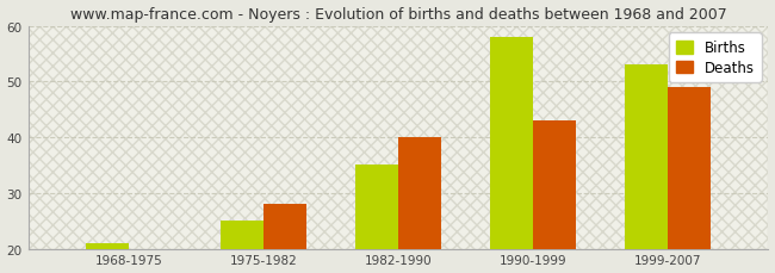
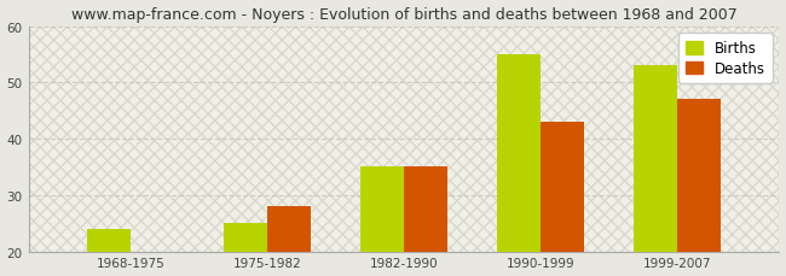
Births/1968-1975: 21 -> 24
Deaths/1982-1990: 40 -> 35
Births/1990-1999: 58 -> 55
Deaths/1999-2007: 49 -> 47
